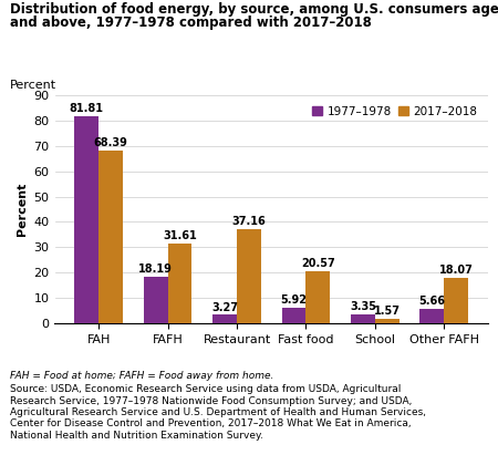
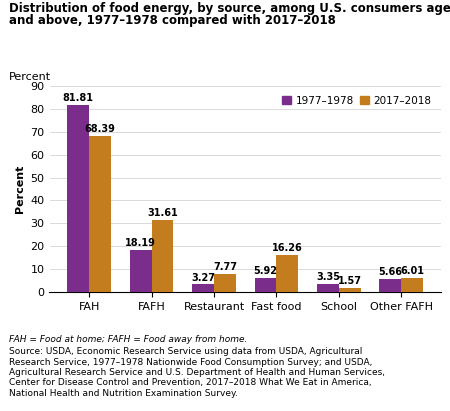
2017–2018/Restaurant: 37.16 -> 7.77
2017–2018/Fast food: 20.57 -> 16.26
2017–2018/Other FAFH: 18.07 -> 6.01
